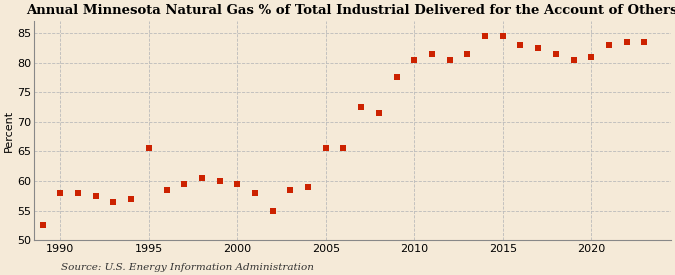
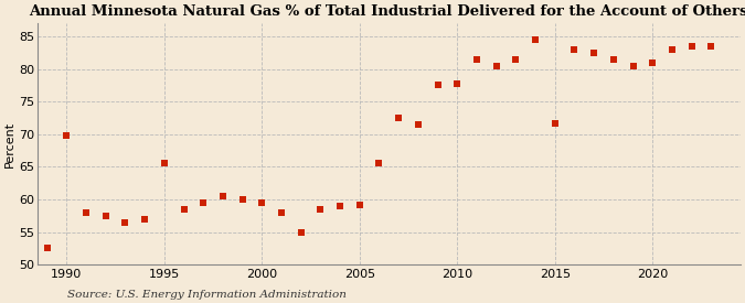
1990: 58.0 -> 69.8
2005: 65.5 -> 59.2
2010: 80.5 -> 77.8
2015: 84.5 -> 71.6
